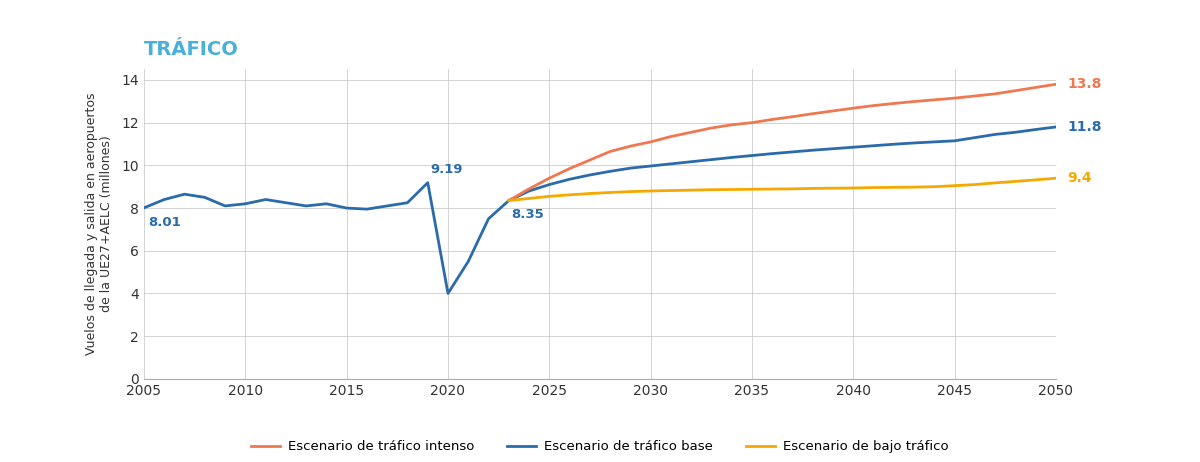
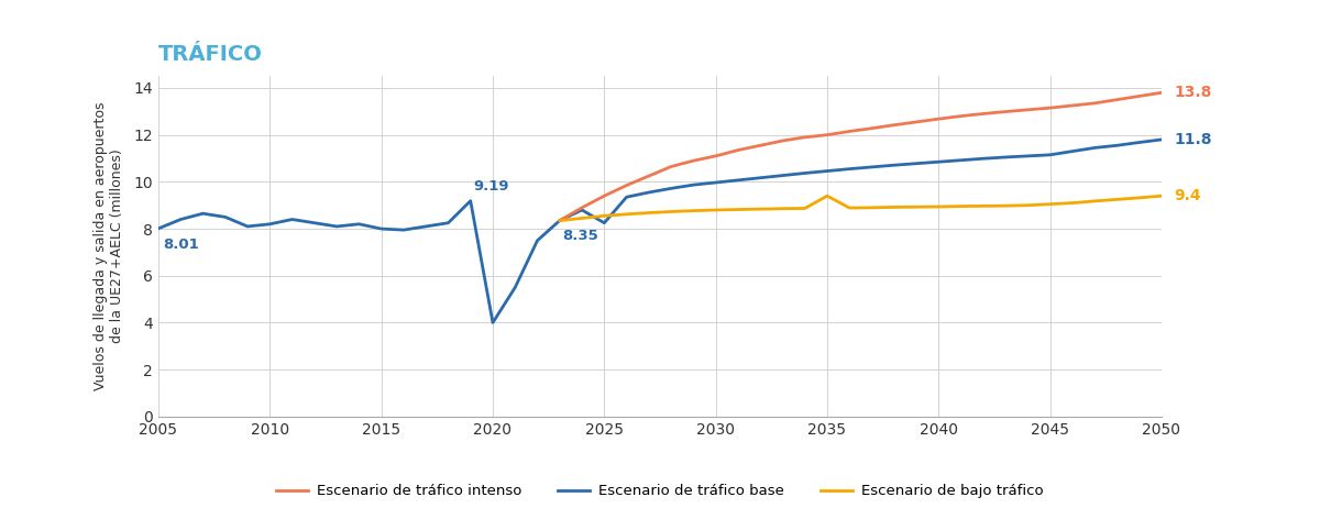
Escenario de tráfico base/2025: 9.10 -> 8.25
Escenario de bajo tráfico/2035: 8.88 -> 9.40
